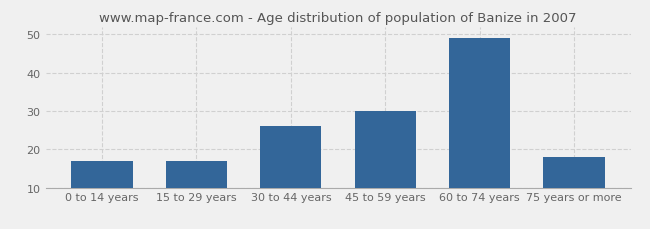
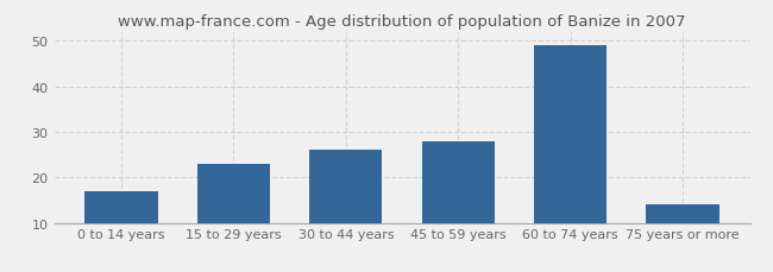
15 to 29 years: 17 -> 23
45 to 59 years: 30 -> 28
75 years or more: 18 -> 14
